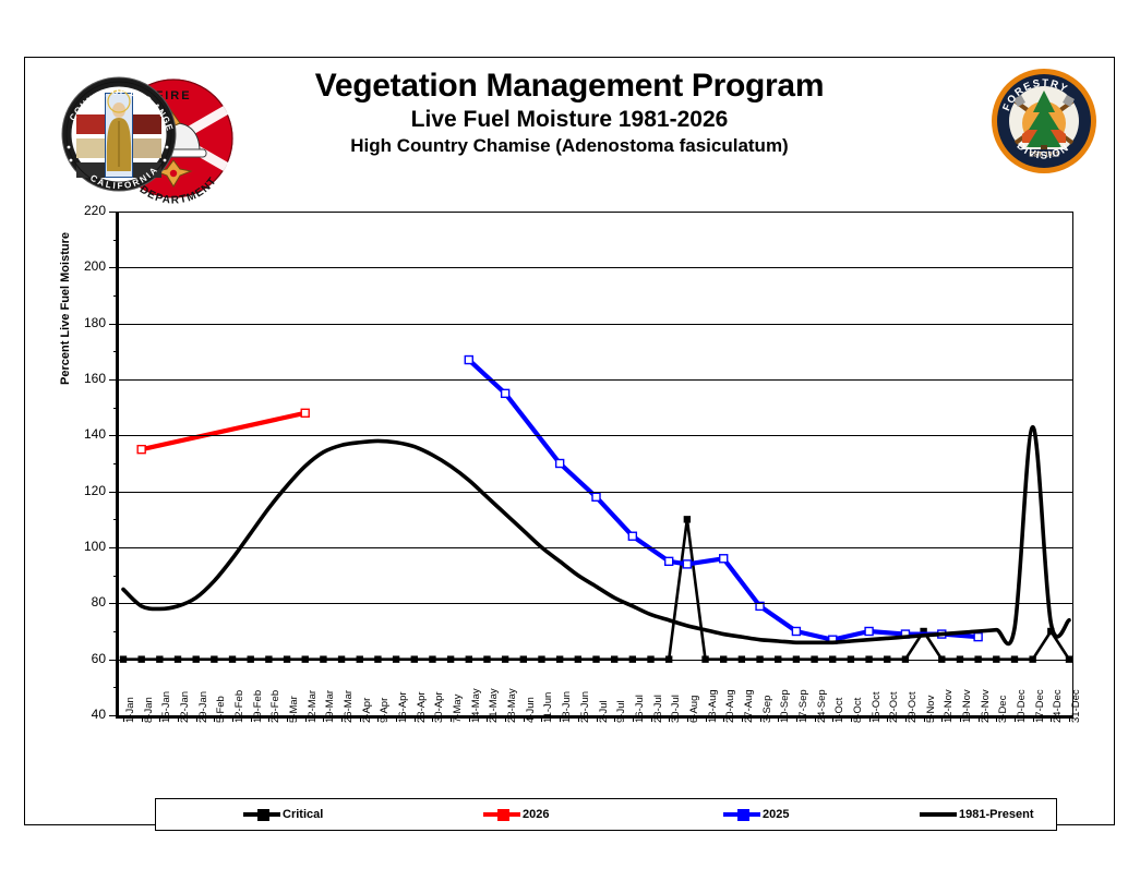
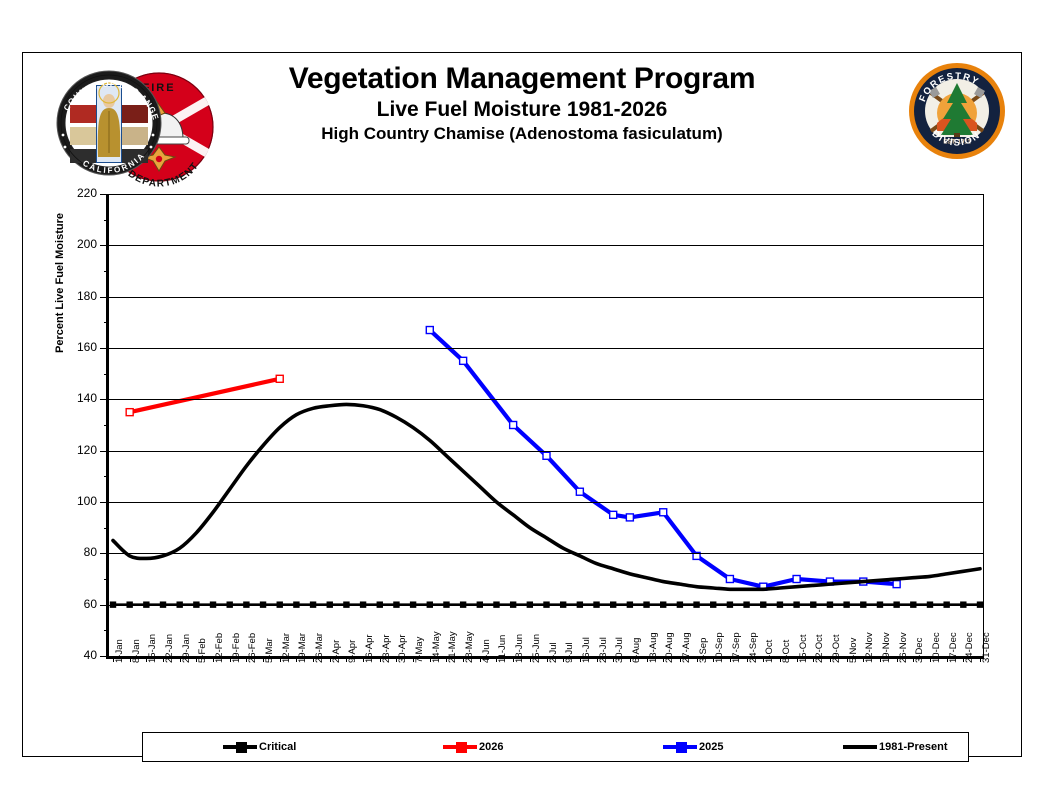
Critical/6-Aug: 110 -> 60
Critical/5-Nov: 70 -> 60
1981-Present/17-Dec: 143 -> 72
Critical/24-Dec: 70 -> 60
